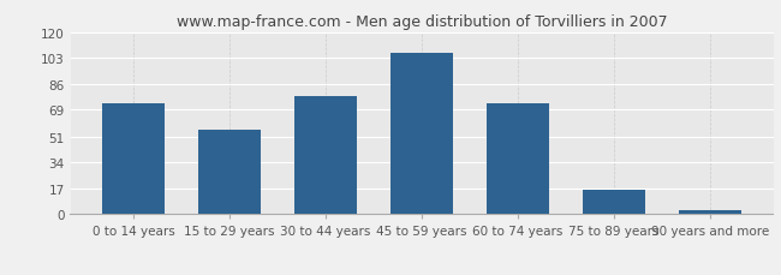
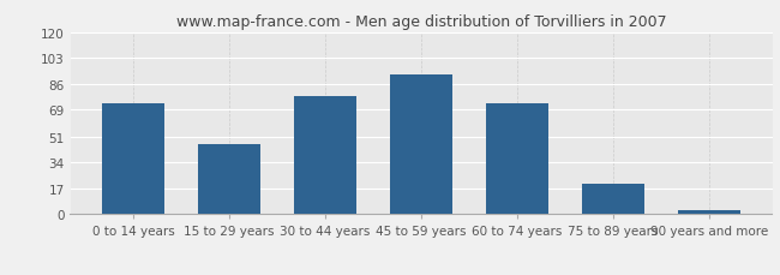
15 to 29 years: 56 -> 46
45 to 59 years: 106 -> 92
75 to 89 years: 16 -> 20
